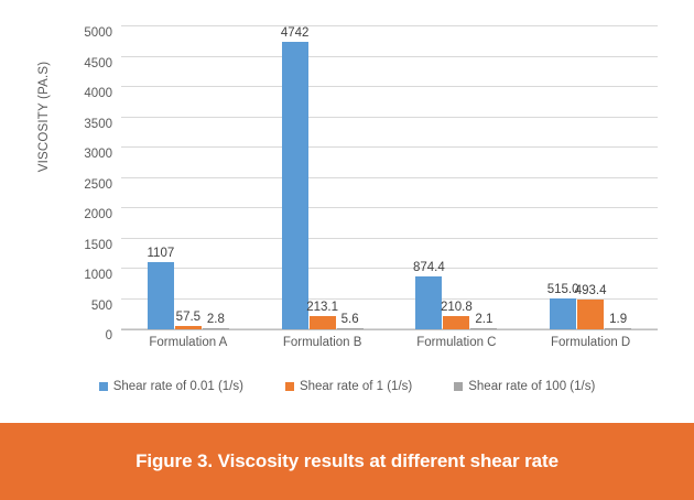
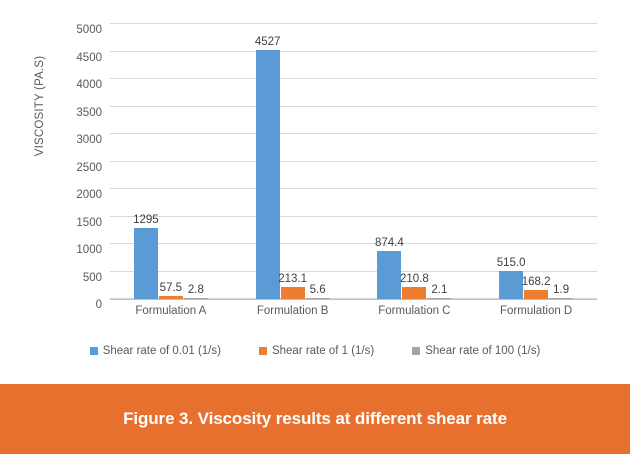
Shear rate of 0.01 (1/s)/Formulation A: 1107 -> 1295
Shear rate of 0.01 (1/s)/Formulation B: 4742 -> 4527
Shear rate of 1 (1/s)/Formulation D: 493.4 -> 168.2
